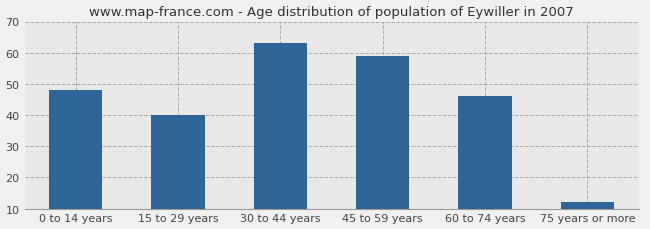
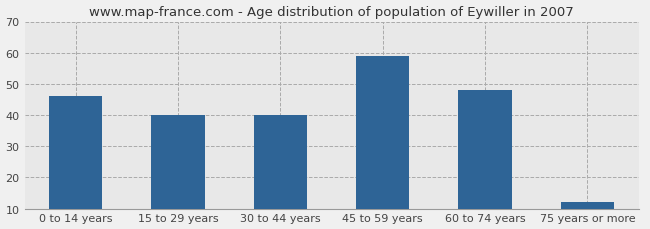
0 to 14 years: 48 -> 46
30 to 44 years: 63 -> 40
60 to 74 years: 46 -> 48
